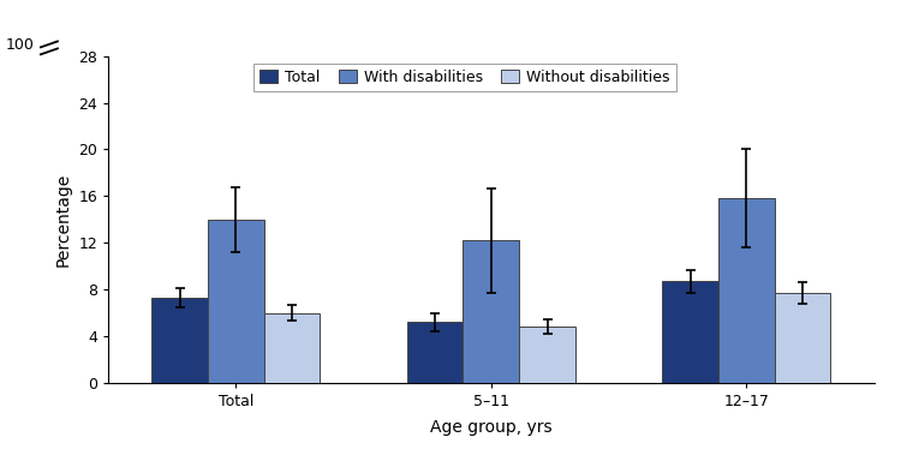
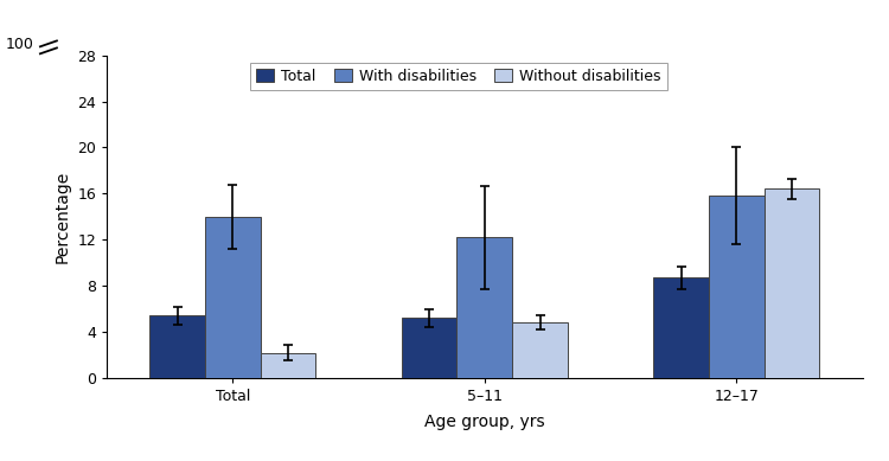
Total/Total: 7.3 -> 5.4
Without disabilities/Total: 6.0 -> 2.2
Without disabilities/12–17: 7.7 -> 16.4
